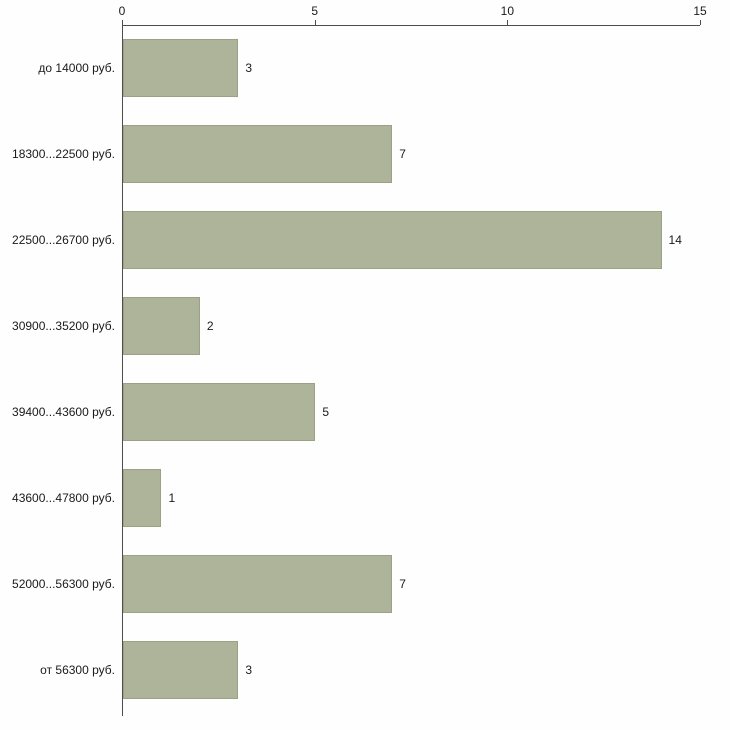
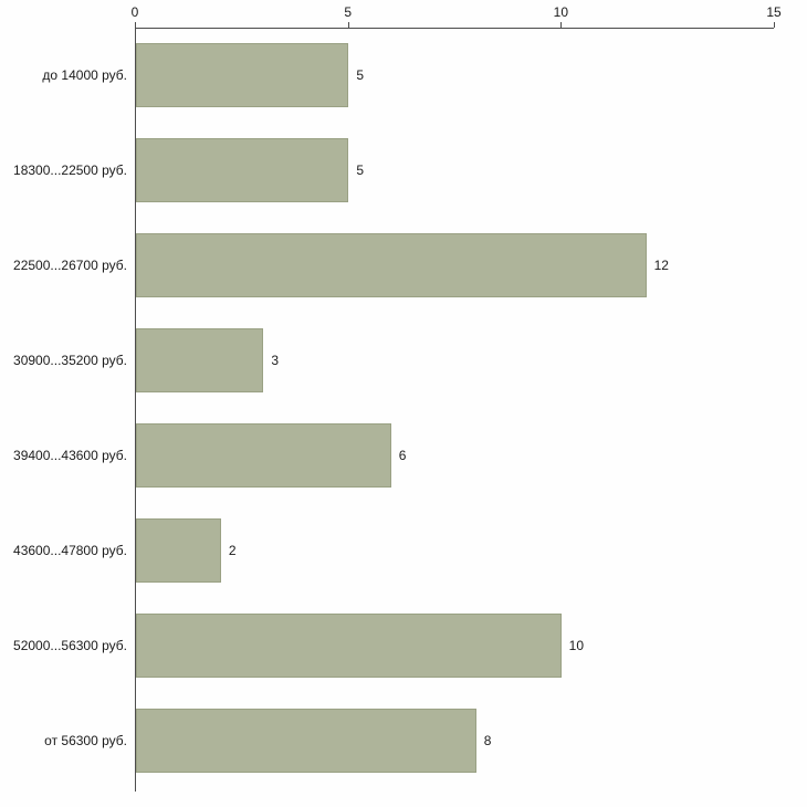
до 14000 руб.: 3 -> 5
18300...22500 руб.: 7 -> 5
22500...26700 руб.: 14 -> 12
30900...35200 руб.: 2 -> 3
39400...43600 руб.: 5 -> 6
43600...47800 руб.: 1 -> 2
52000...56300 руб.: 7 -> 10
от 56300 руб.: 3 -> 8
